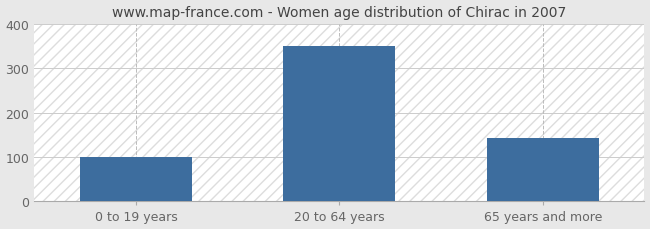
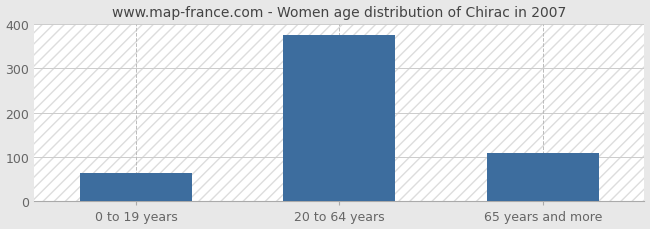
0 to 19 years: 99 -> 65
20 to 64 years: 350 -> 375
65 years and more: 144 -> 110
